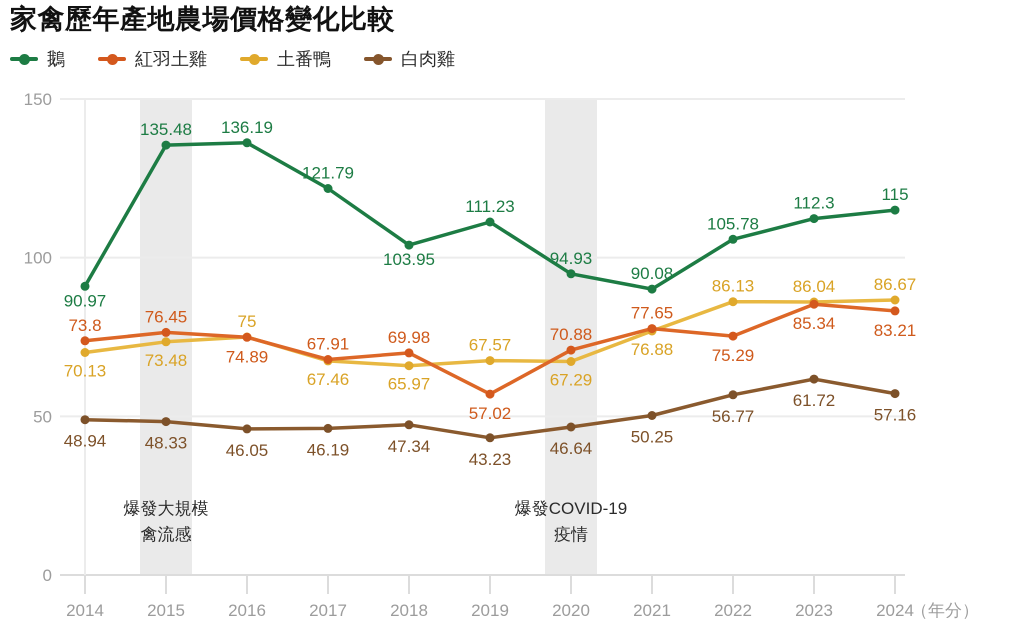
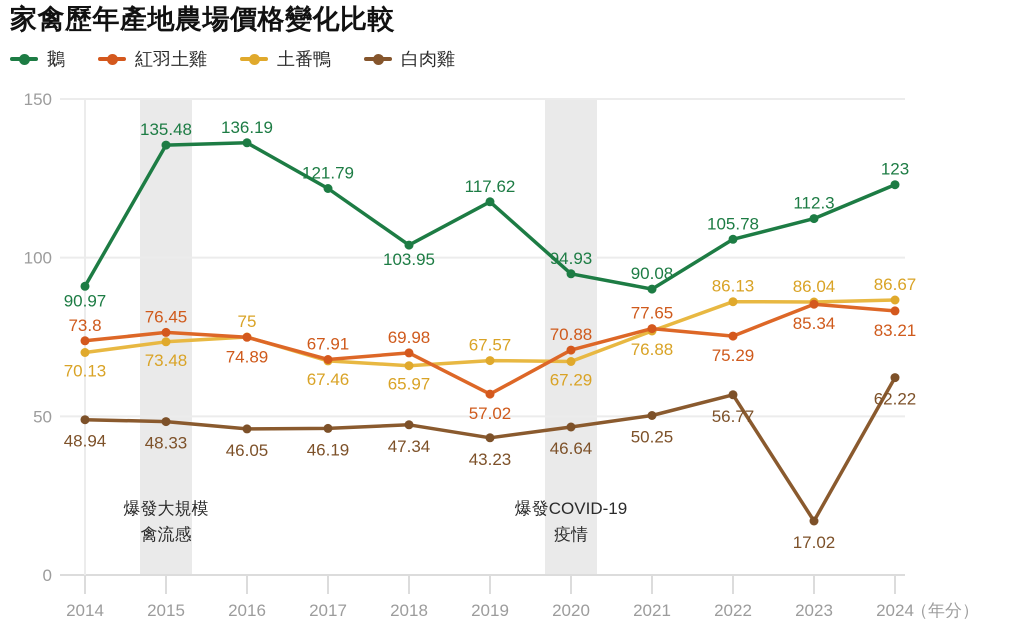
鵝/2019: 111.23 -> 117.62
白肉雞/2023: 61.72 -> 17.02
鵝/2024: 115 -> 123
白肉雞/2024: 57.16 -> 62.22
